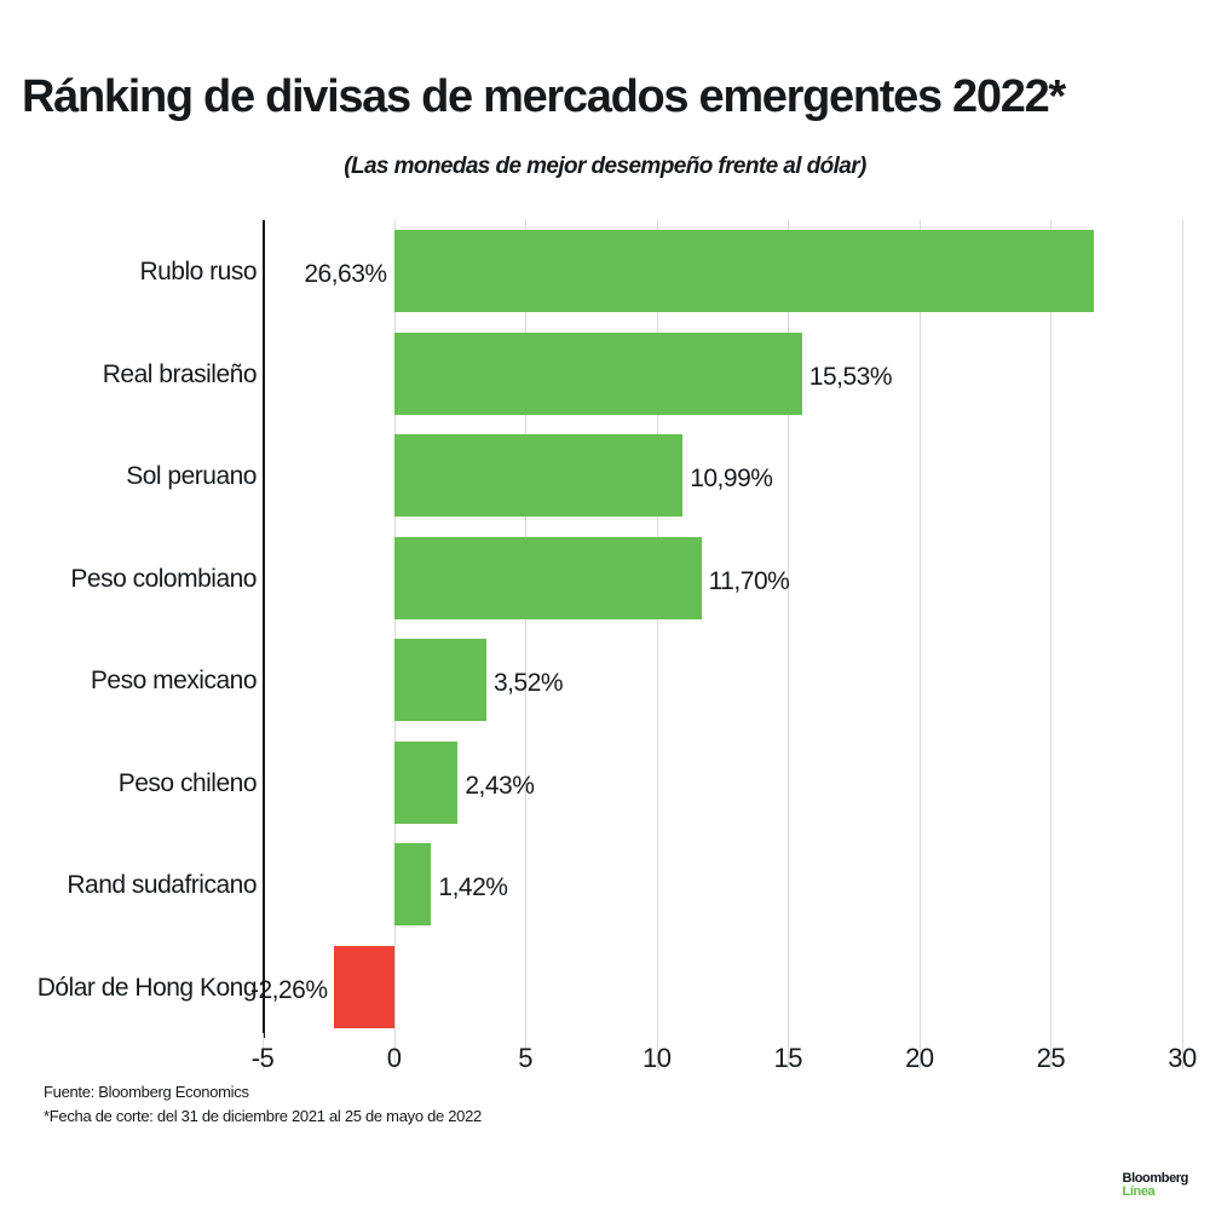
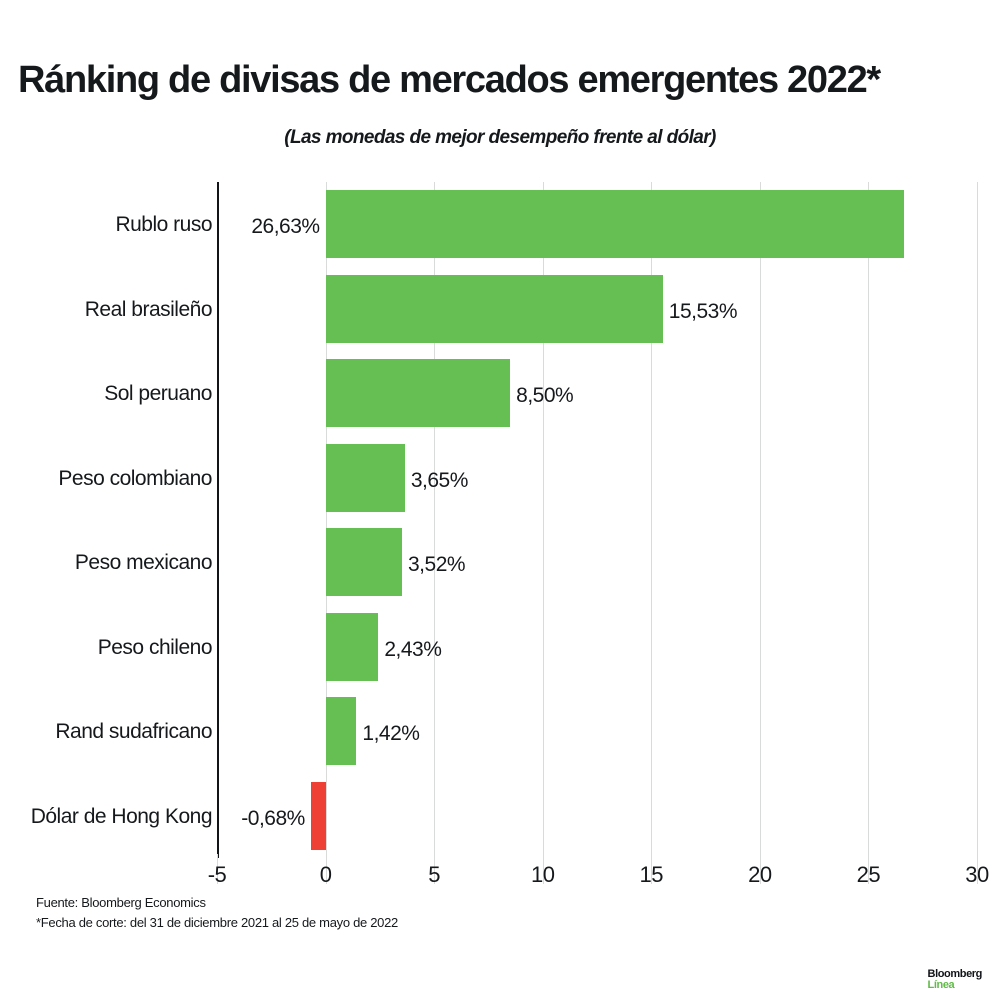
Sol peruano: 10,99% -> 8,50%
Peso colombiano: 11,70% -> 3,65%
Dólar de Hong Kong: -2,26% -> -0,68%
